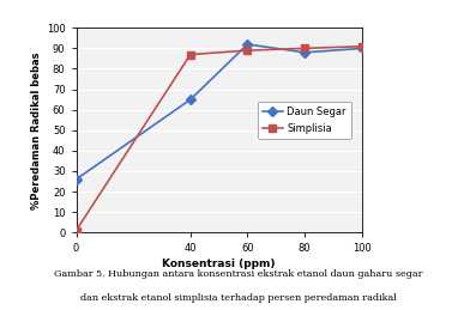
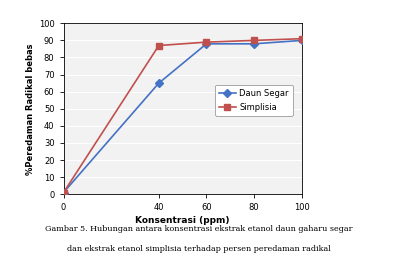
Daun Segar/0: 26 -> 1
Daun Segar/60: 92 -> 88
